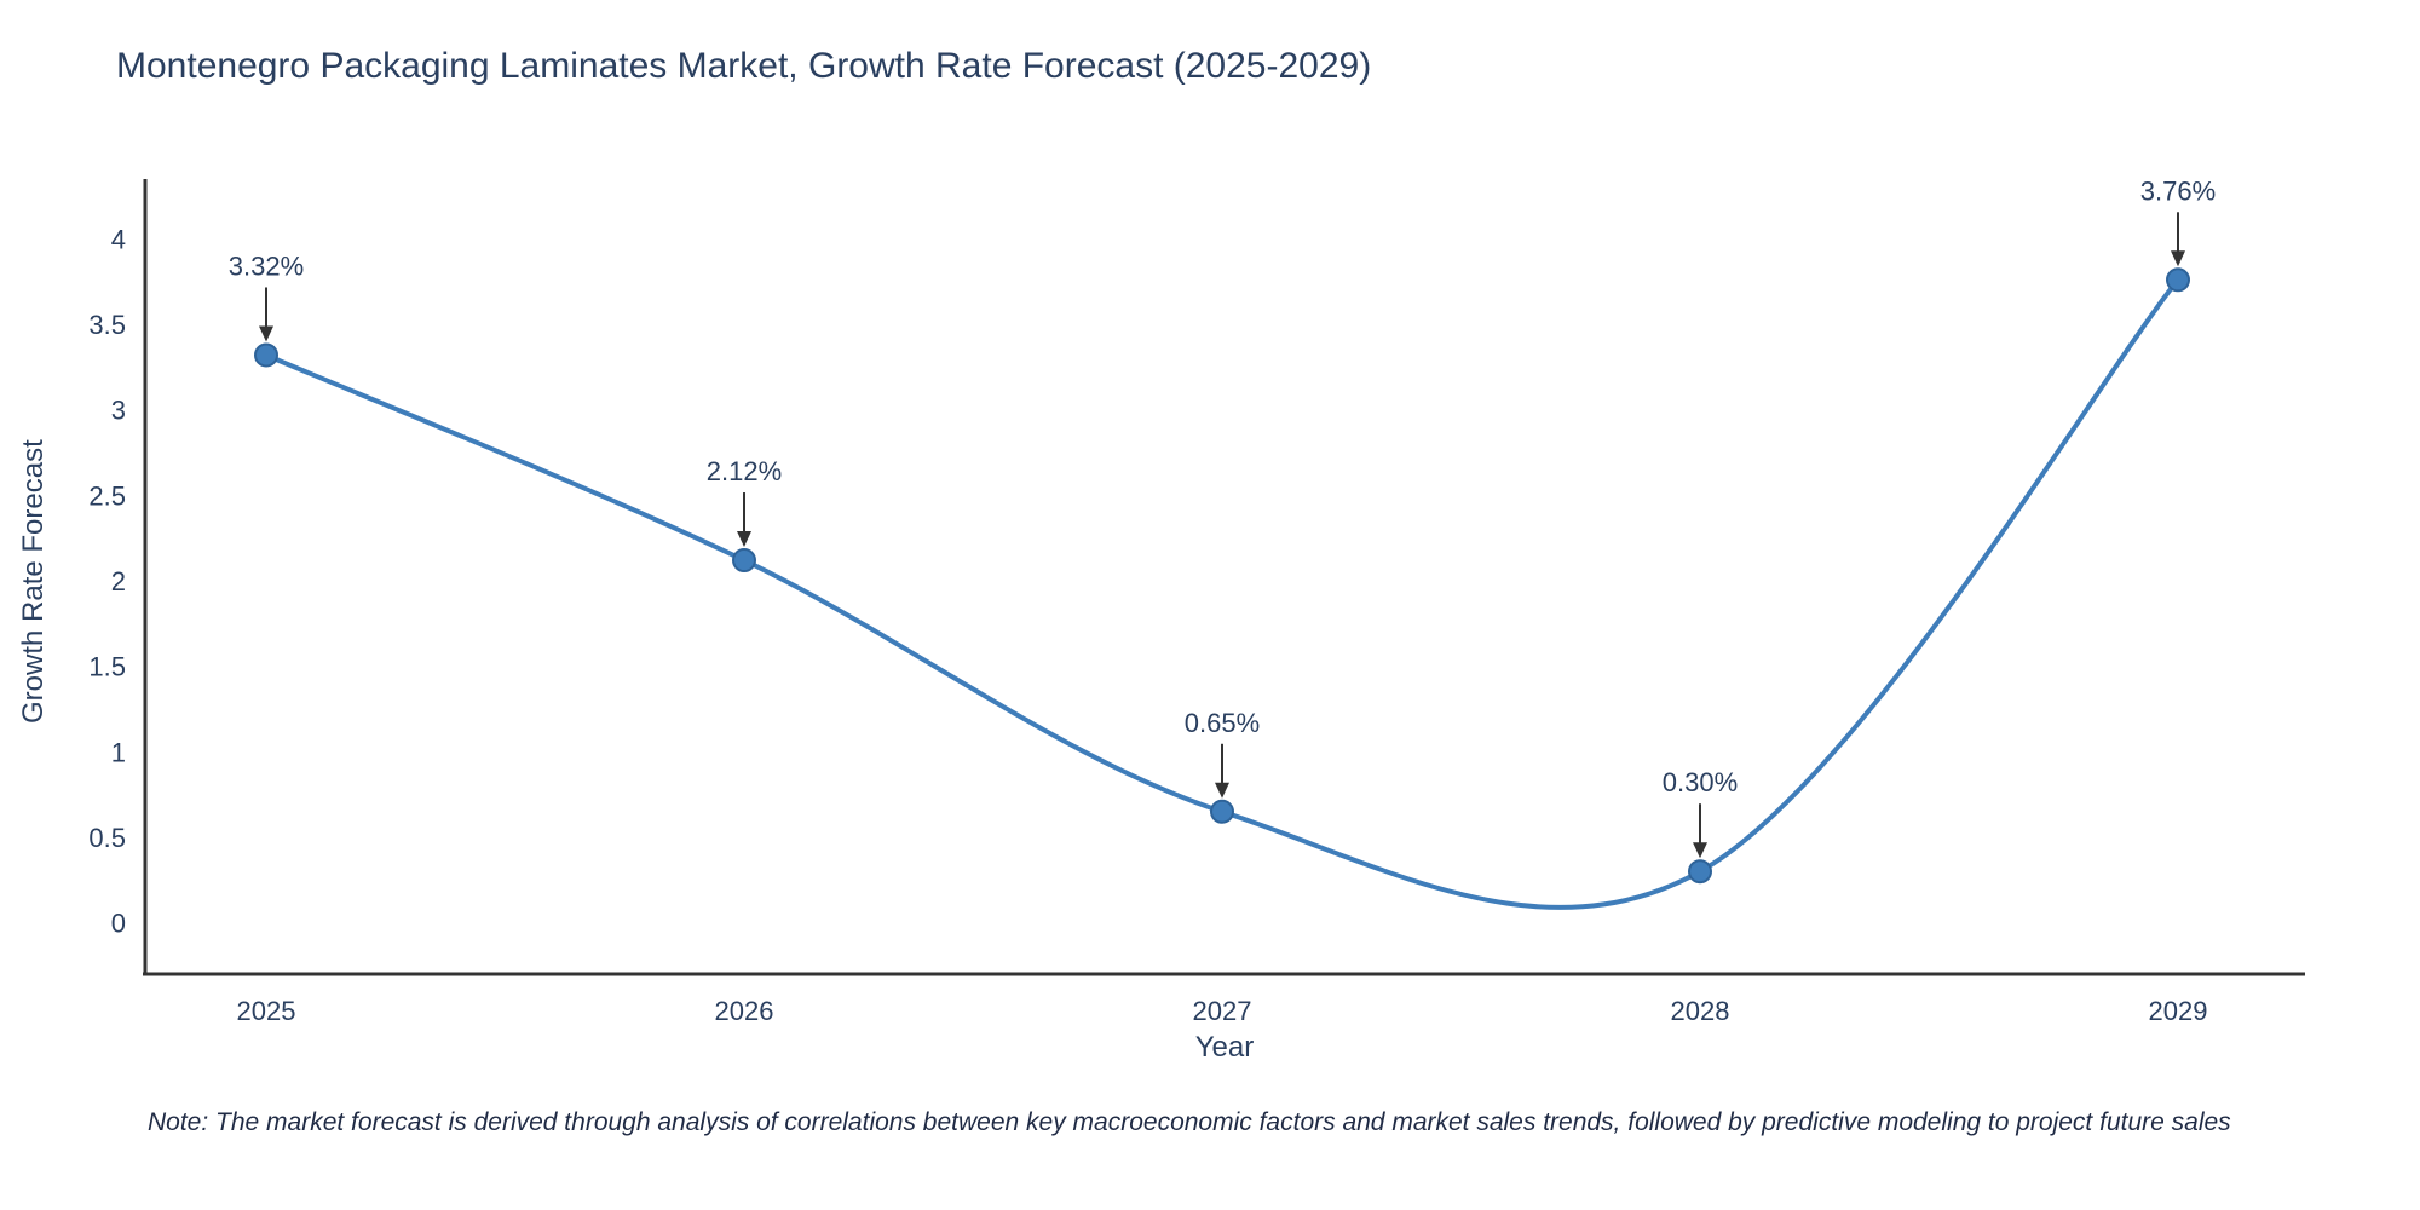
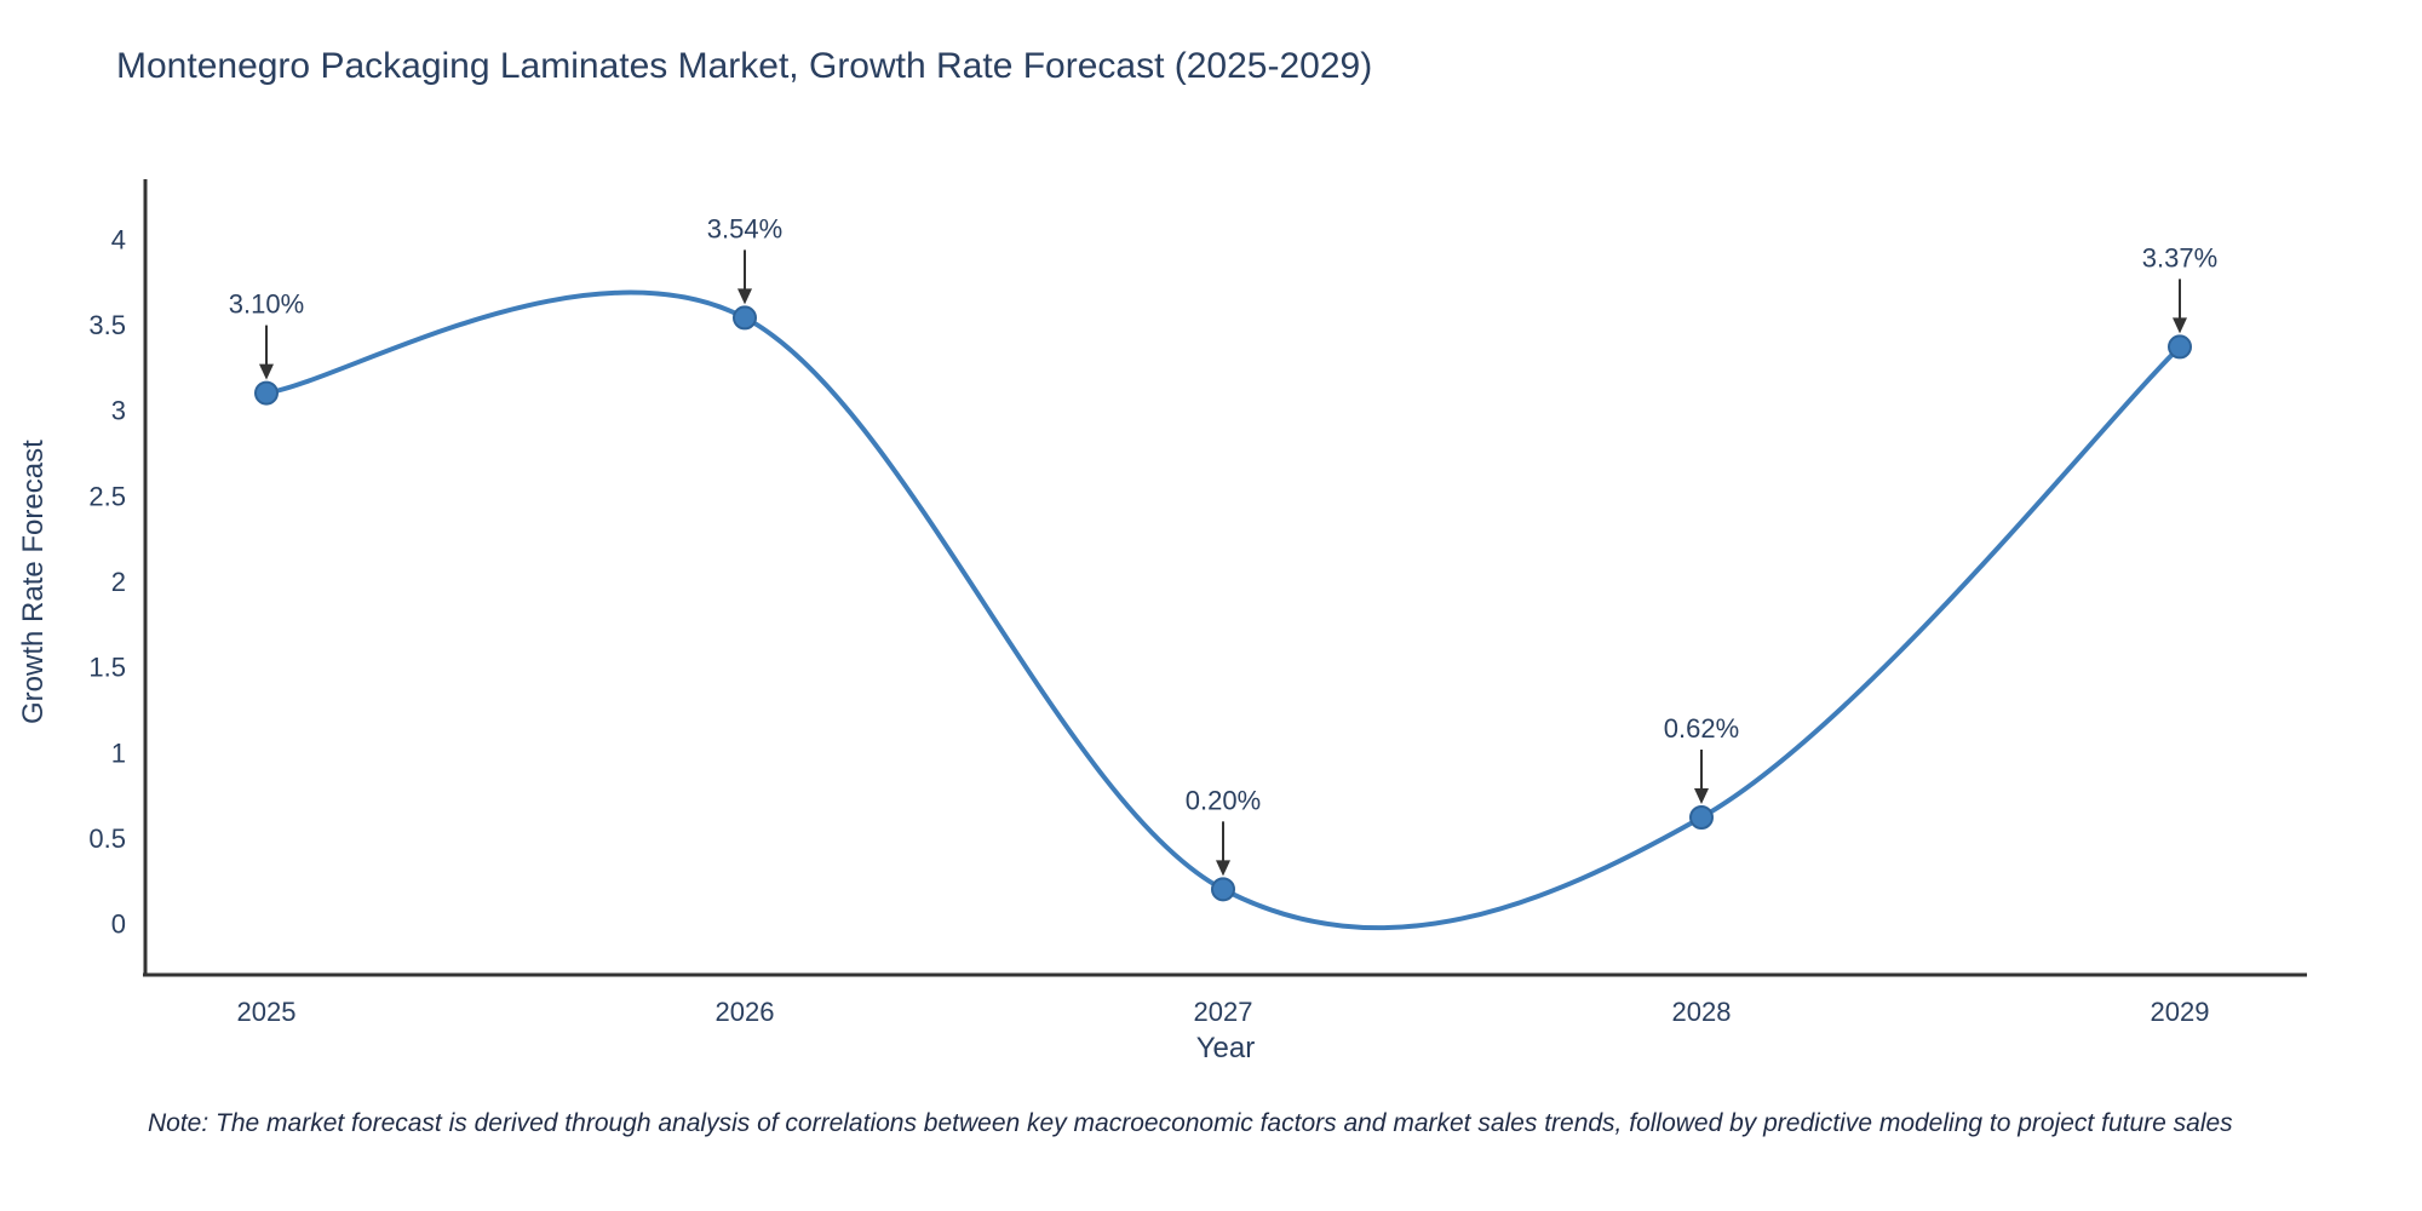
2025: 3.32% -> 3.10%
2026: 2.12% -> 3.54%
2027: 0.65% -> 0.20%
2028: 0.30% -> 0.62%
2029: 3.76% -> 3.37%
